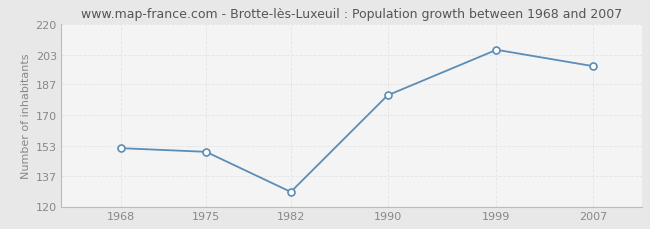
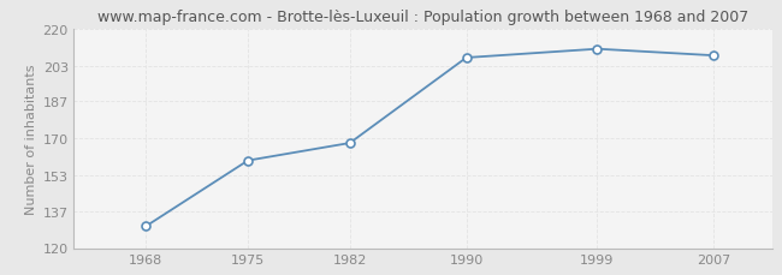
1968: 152 -> 130
1975: 150 -> 160
1982: 128 -> 168
1990: 181 -> 207
1999: 206 -> 211
2007: 197 -> 208
